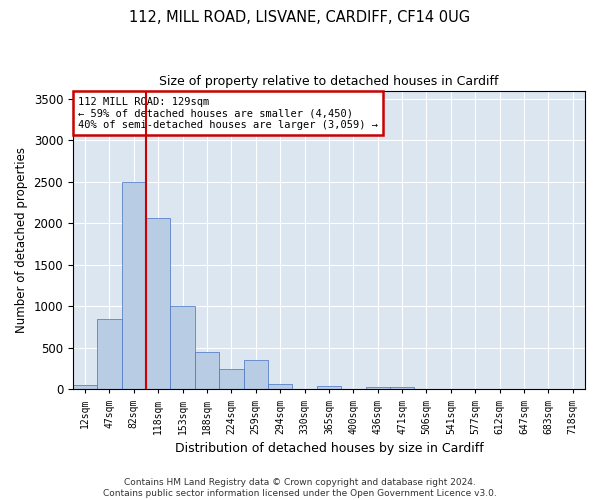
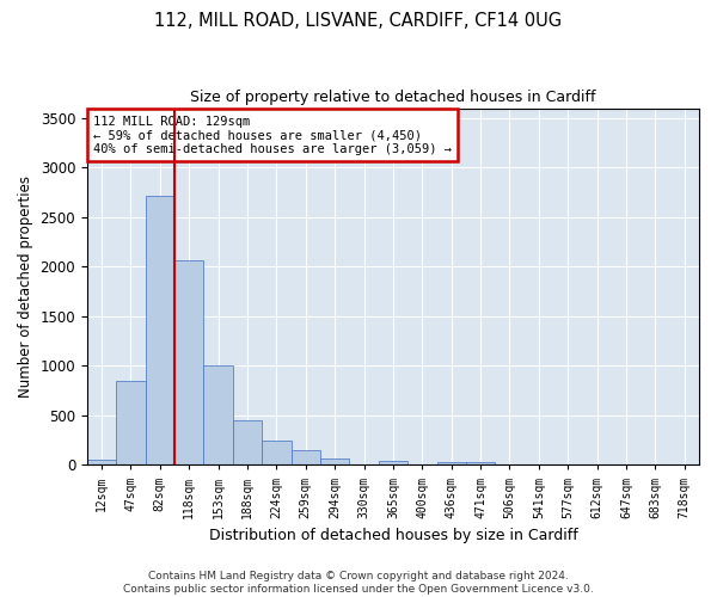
82sqm: 2500 -> 2720
259sqm: 360 -> 160
